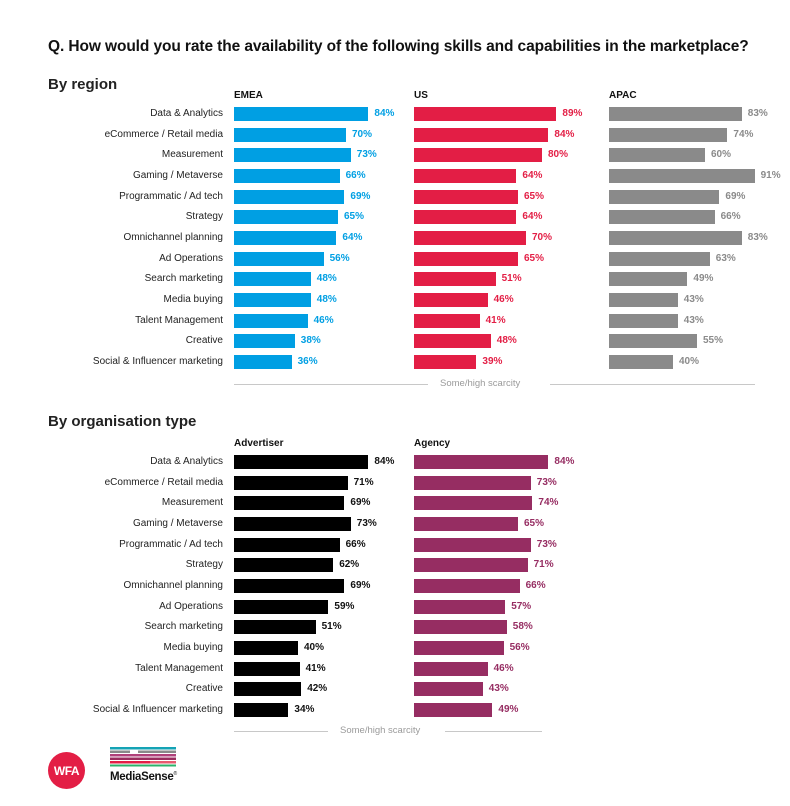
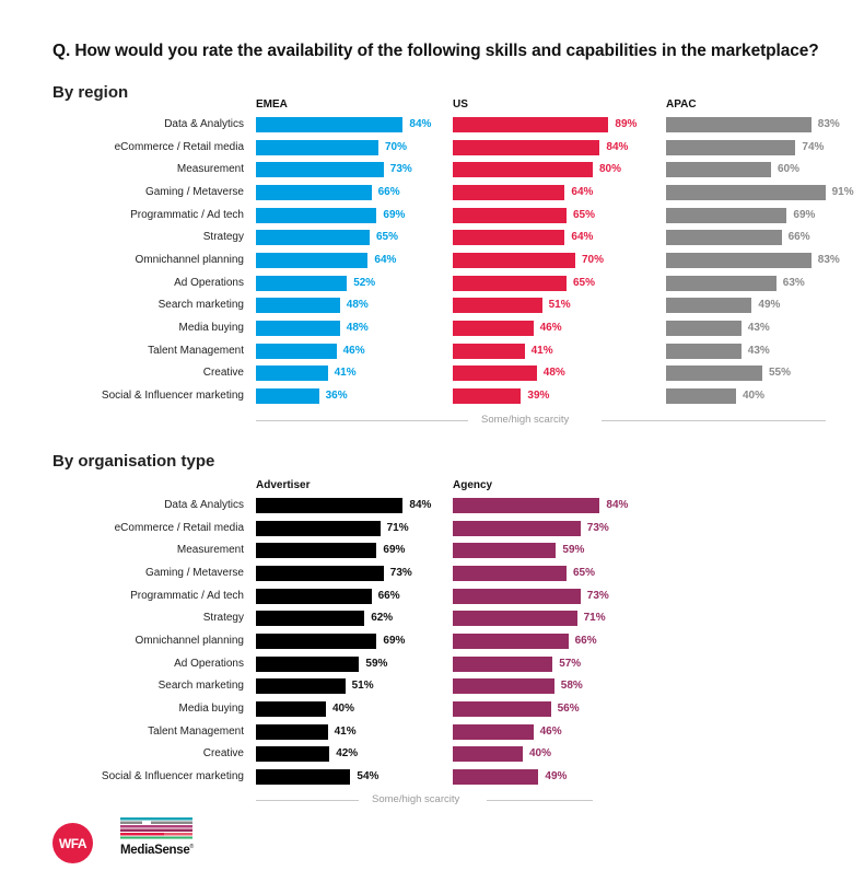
By region/EMEA/Ad Operations: 56% -> 52%
By region/EMEA/Creative: 38% -> 41%
By organisation type/Agency/Measurement: 74% -> 59%
By organisation type/Agency/Creative: 43% -> 40%
By organisation type/Advertiser/Social & Influencer marketing: 34% -> 54%
